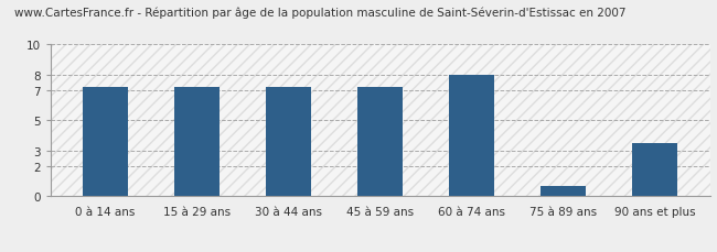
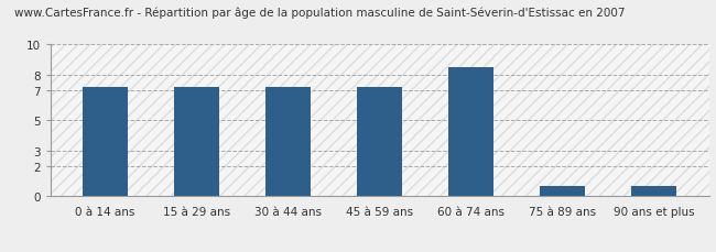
60 à 74 ans: 8.0 -> 8.5
90 ans et plus: 3.5 -> 0.7
